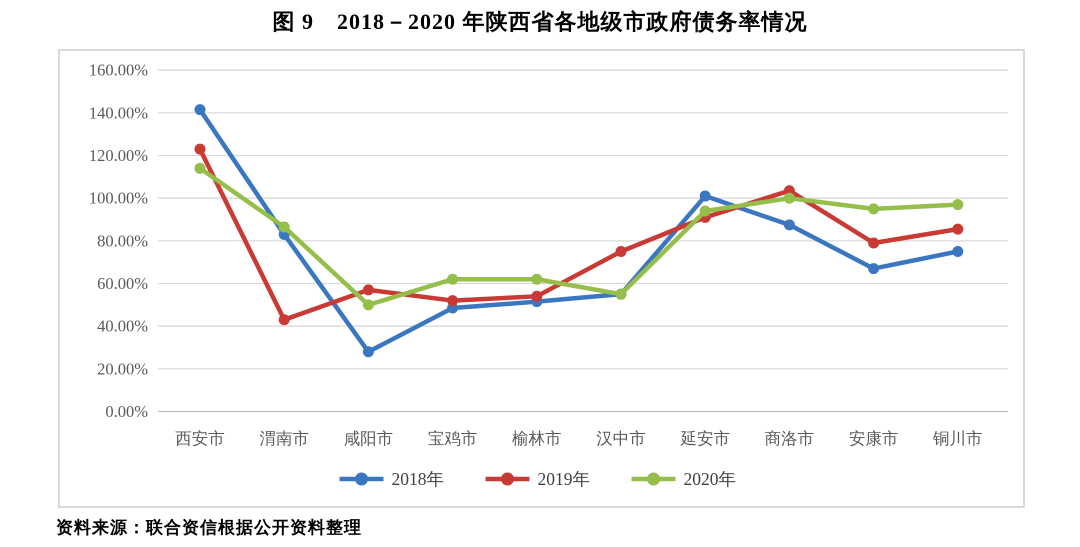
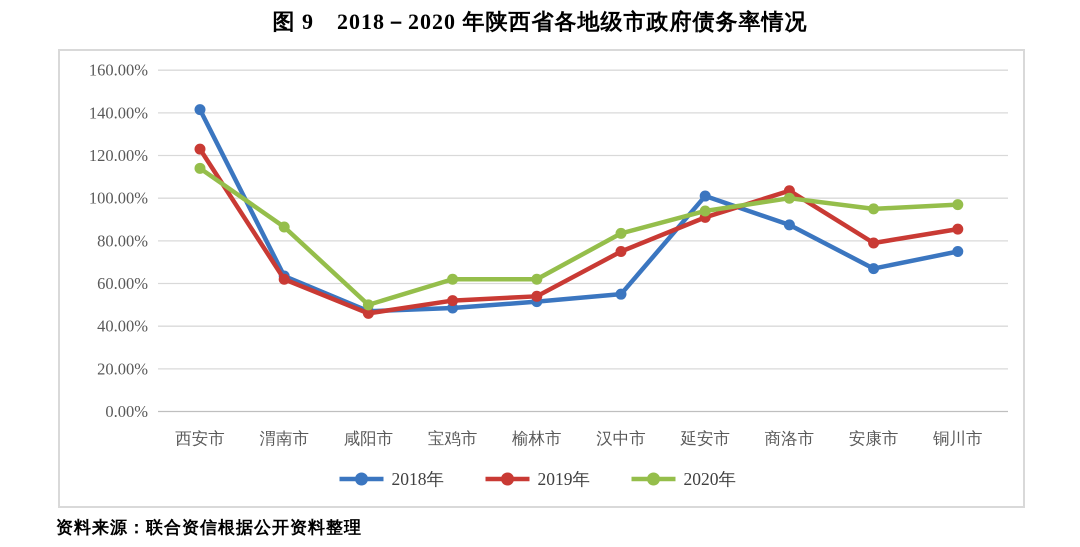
2018年/渭南市: 83% -> 64%
2019年/渭南市: 43% -> 62%
2018年/咸阳市: 28% -> 47%
2019年/咸阳市: 57% -> 46%
2020年/汉中市: 55% -> 84%
